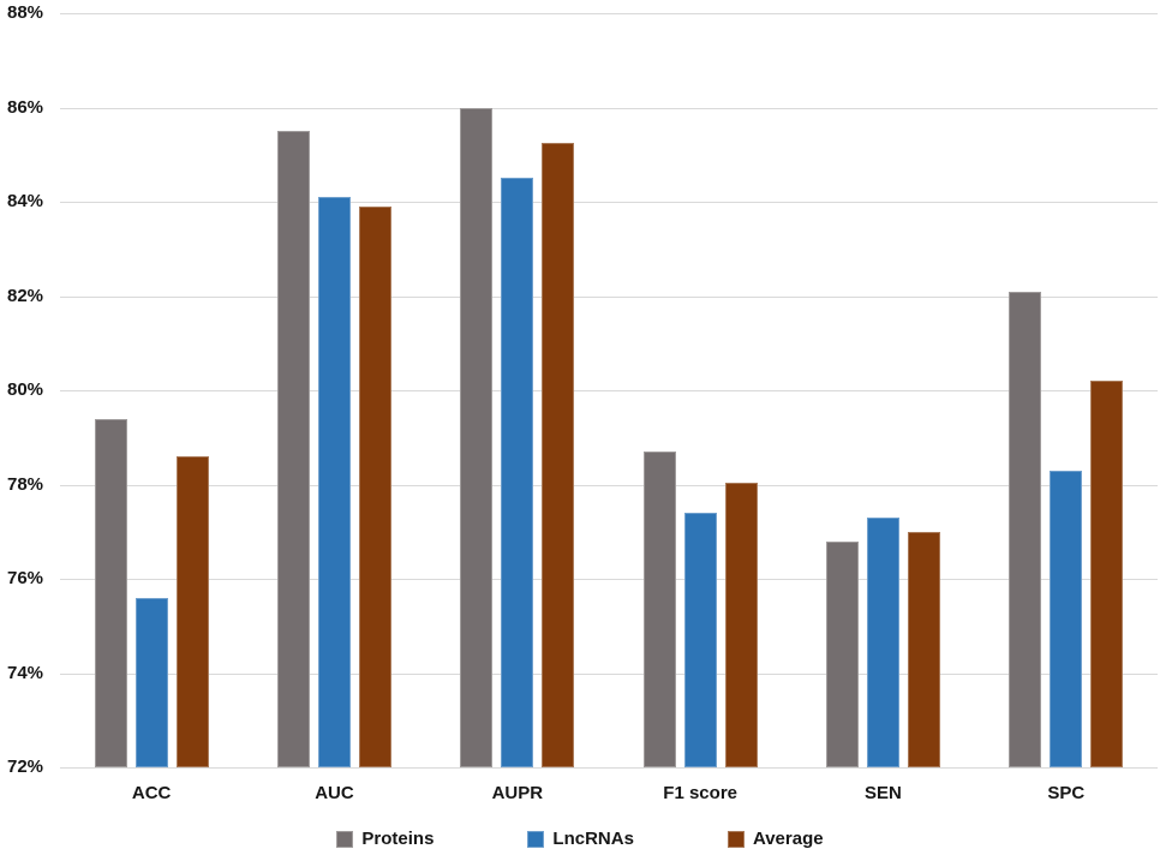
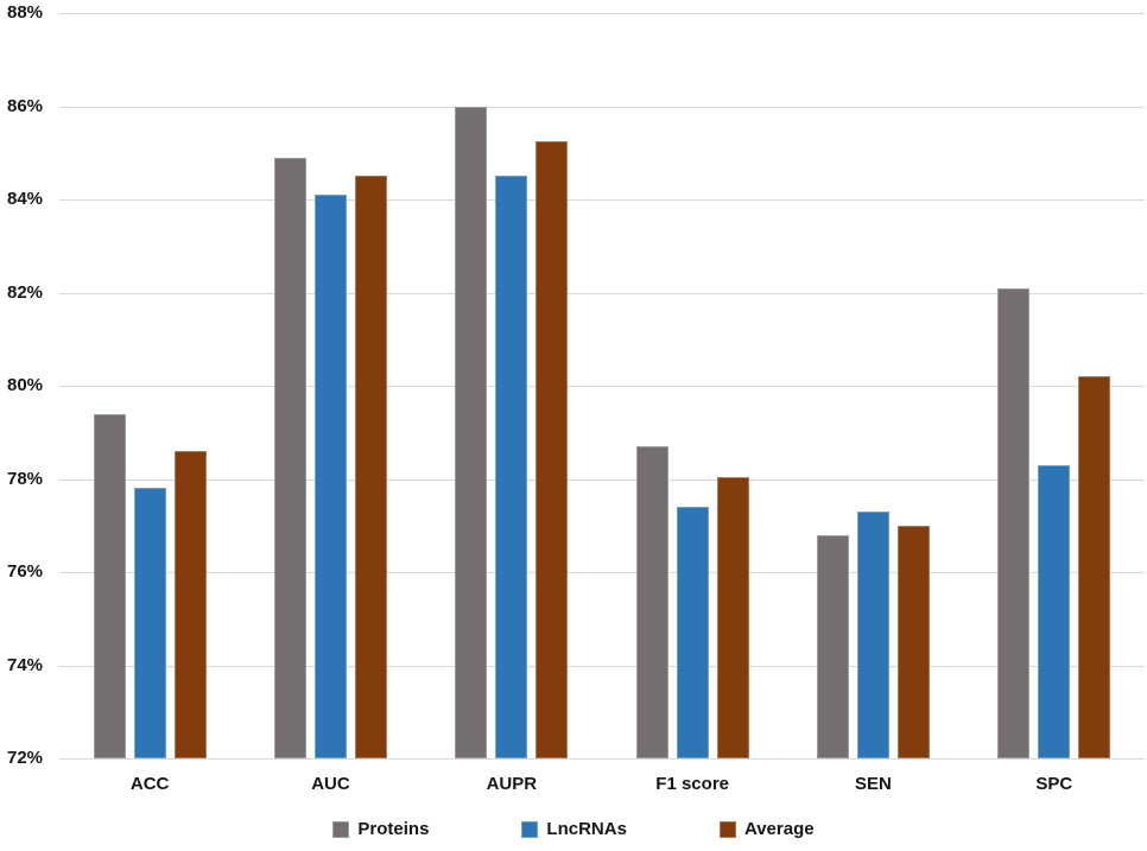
LncRNAs/ACC: 75.6% -> 77.8%
Proteins/AUC: 85.5% -> 84.9%
Average/AUC: 83.9% -> 84.5%
